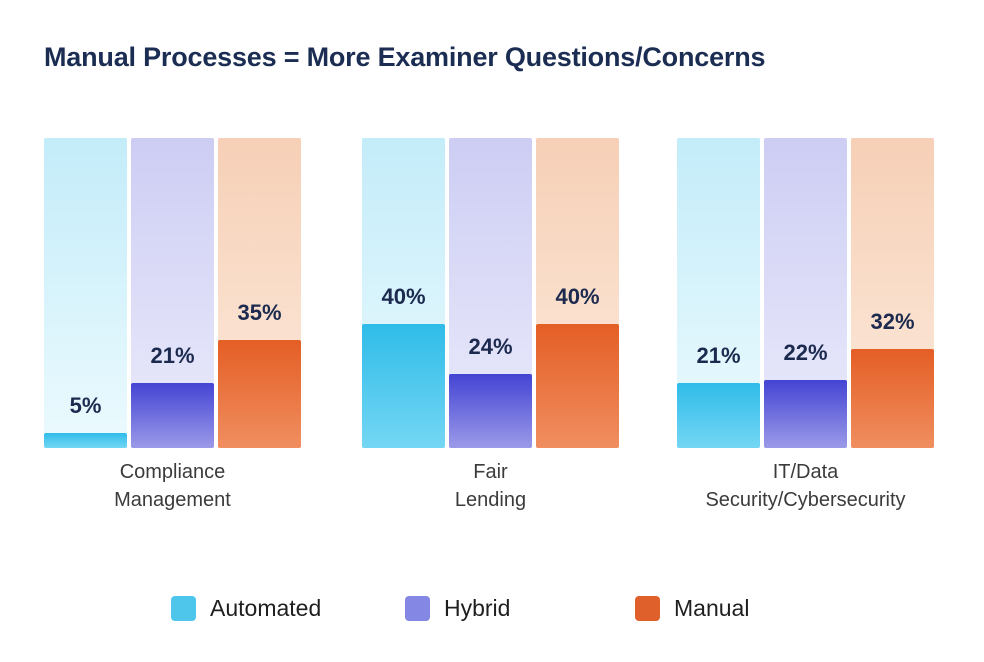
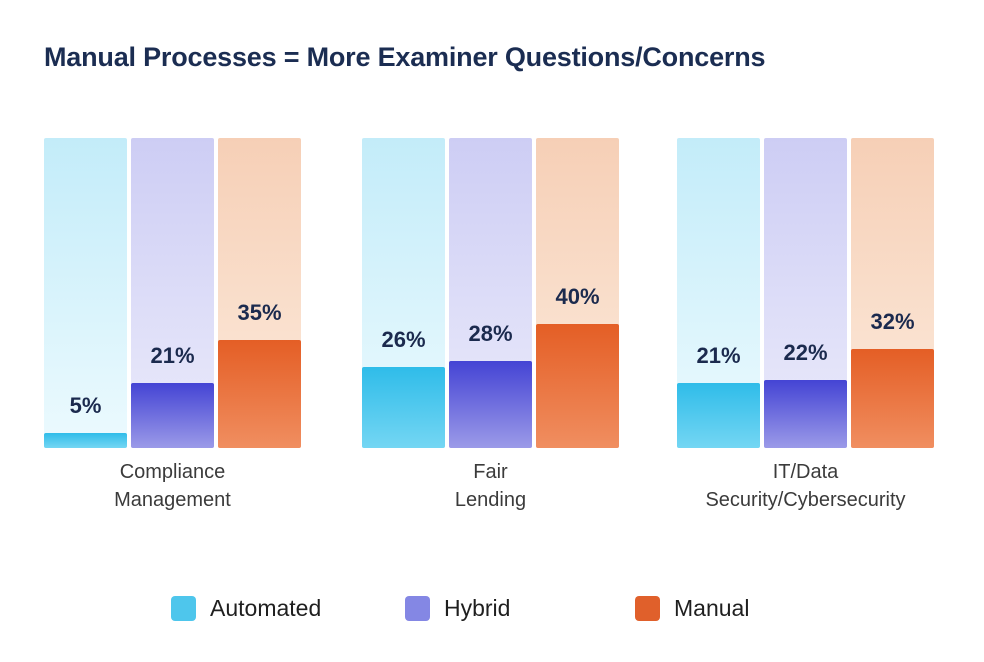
Automated/Fair Lending: 40% -> 26%
Hybrid/Fair Lending: 24% -> 28%
